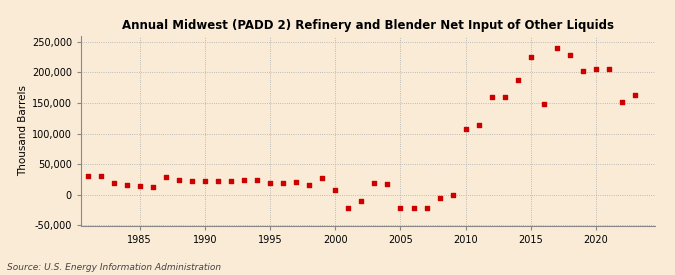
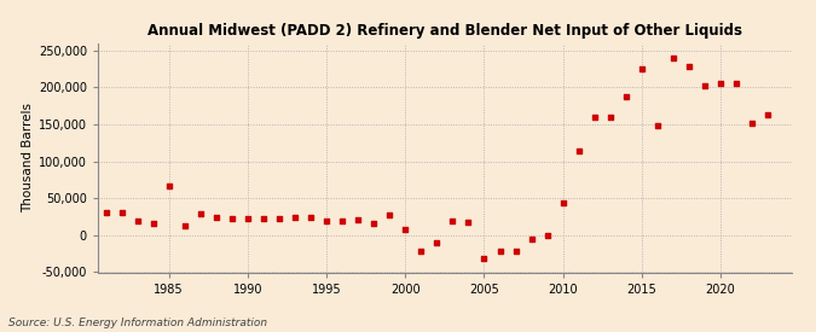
1985: 14,000 -> 66,000
2005: -22,000 -> -32,000
2010: 108,000 -> 44,000
